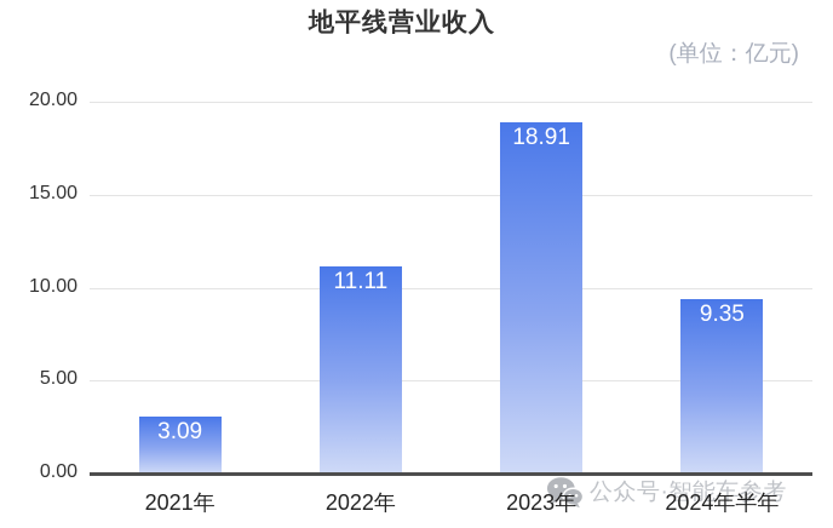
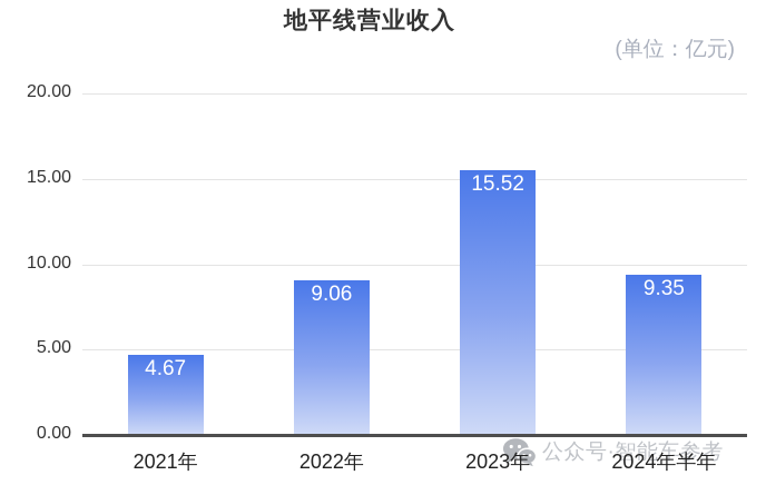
2021年: 3.09 -> 4.67
2022年: 11.11 -> 9.06
2023年: 18.91 -> 15.52
